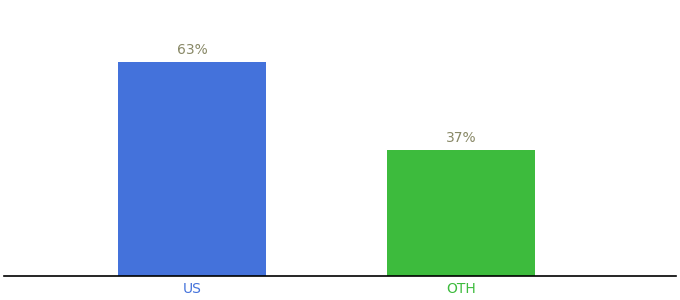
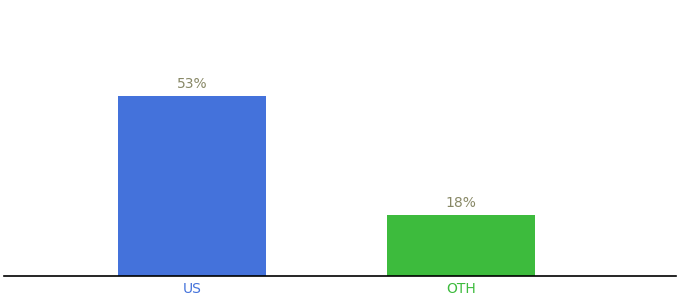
US: 63% -> 53%
OTH: 37% -> 18%
